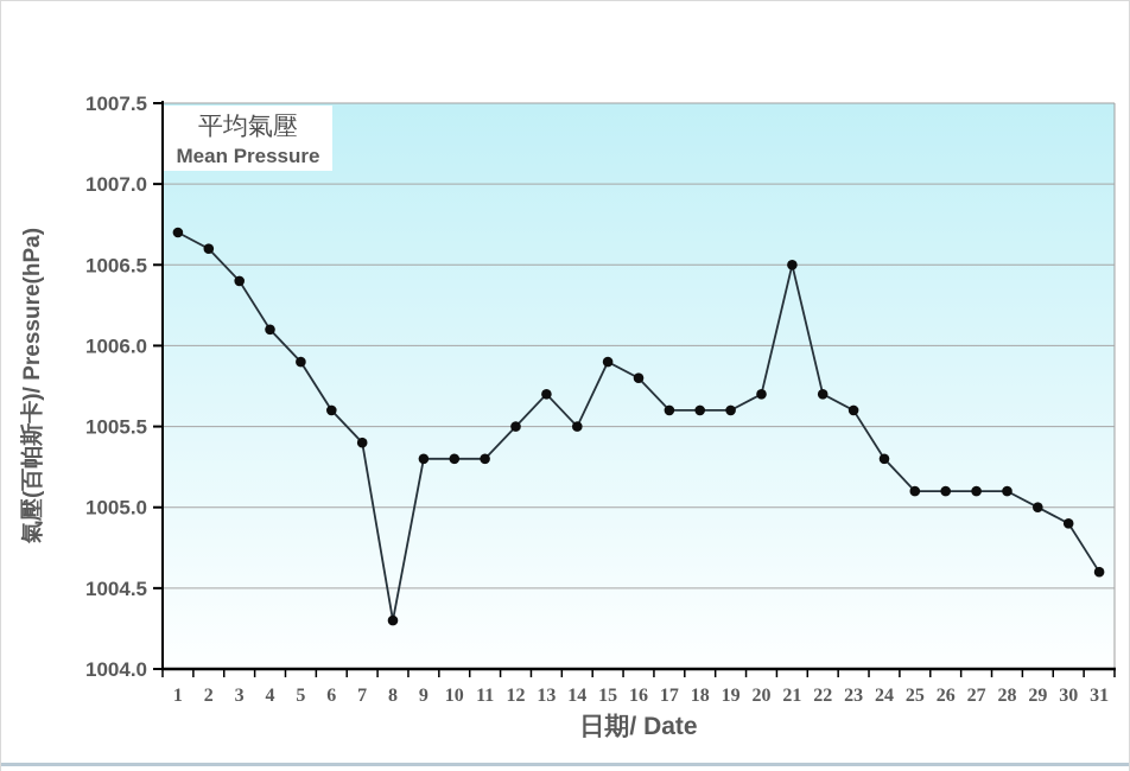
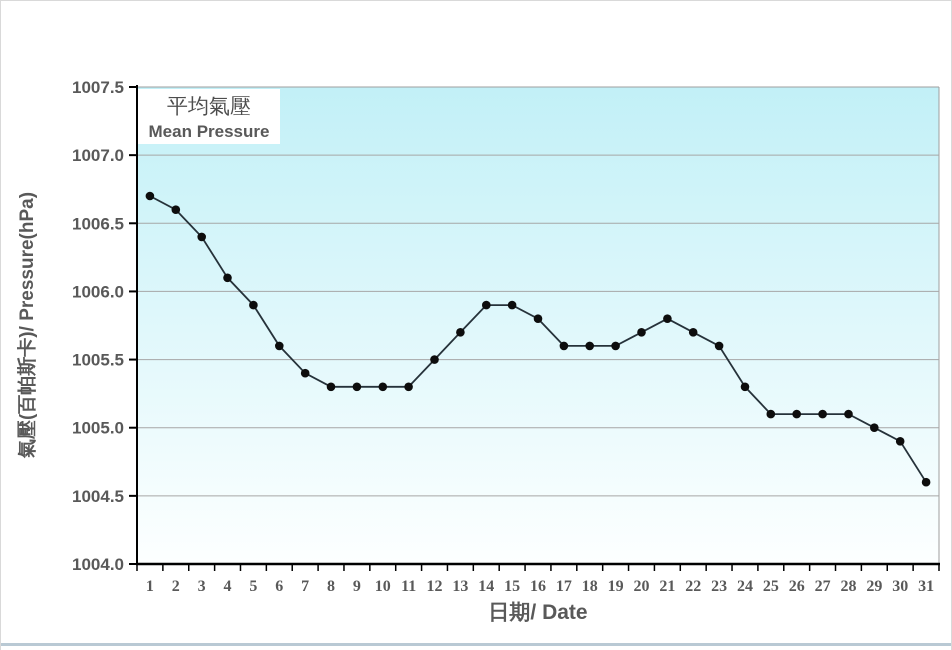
8: 1004.3 -> 1005.3
14: 1005.5 -> 1005.9
21: 1006.5 -> 1005.8
